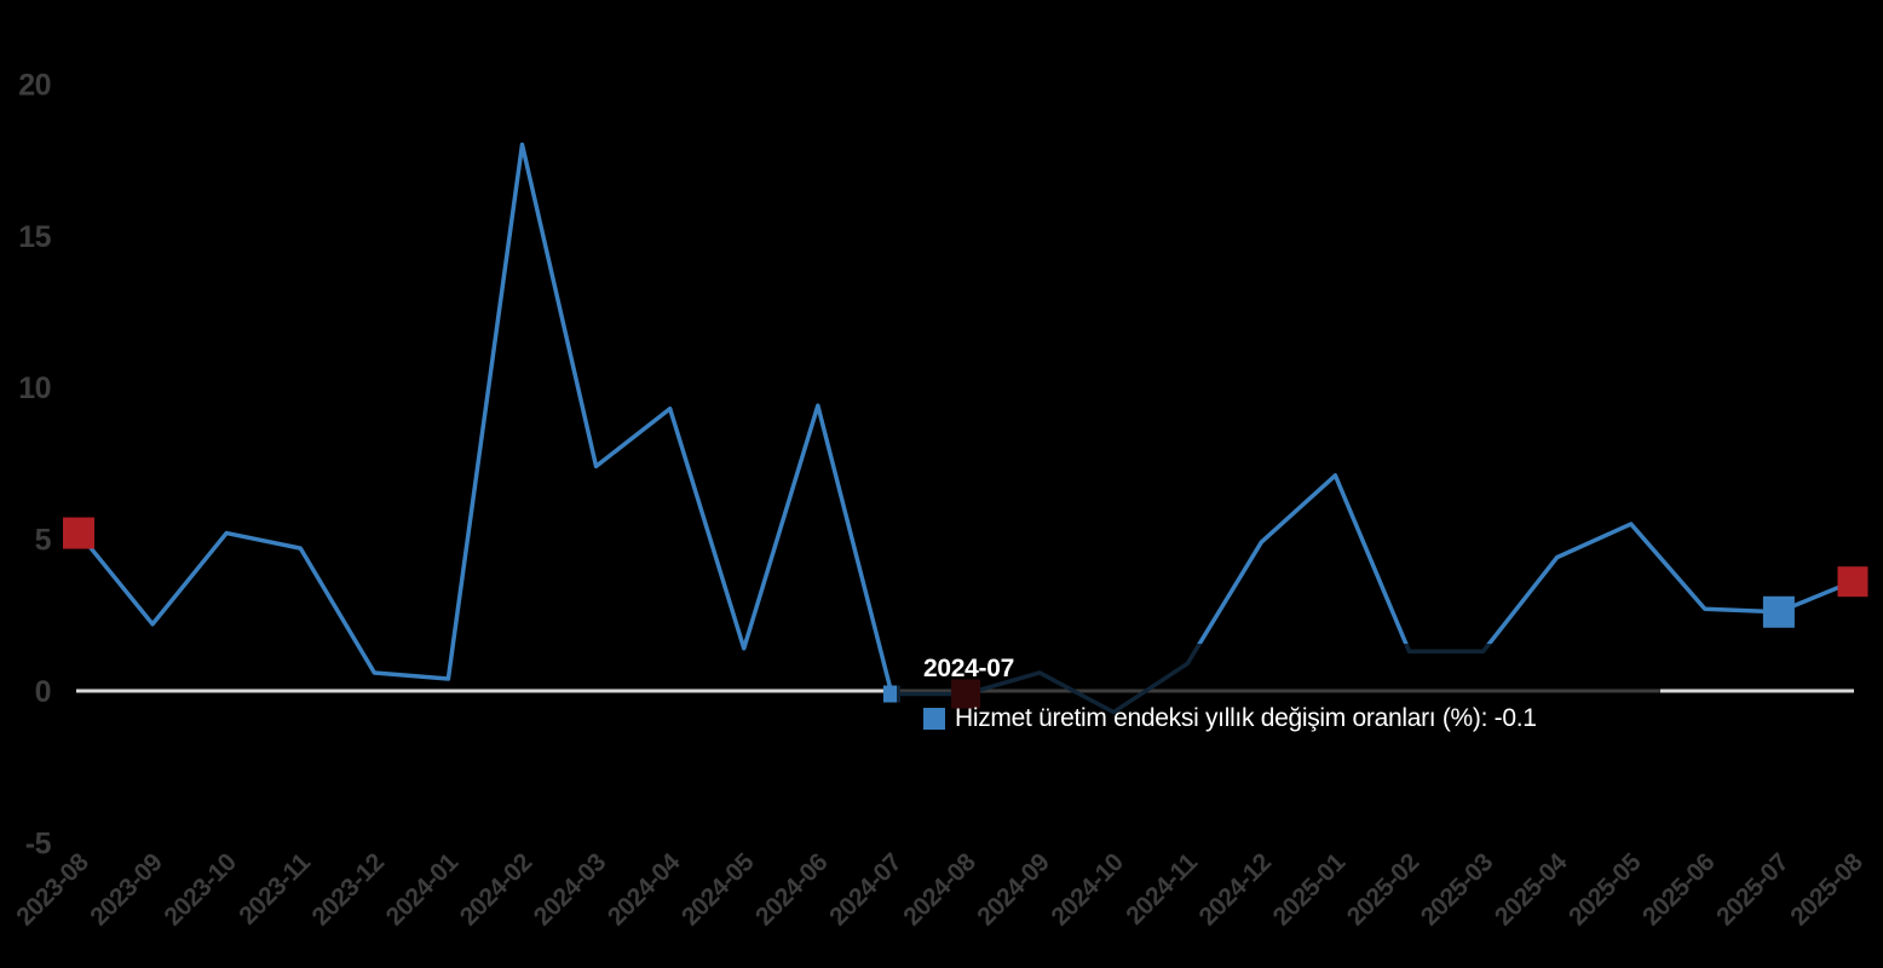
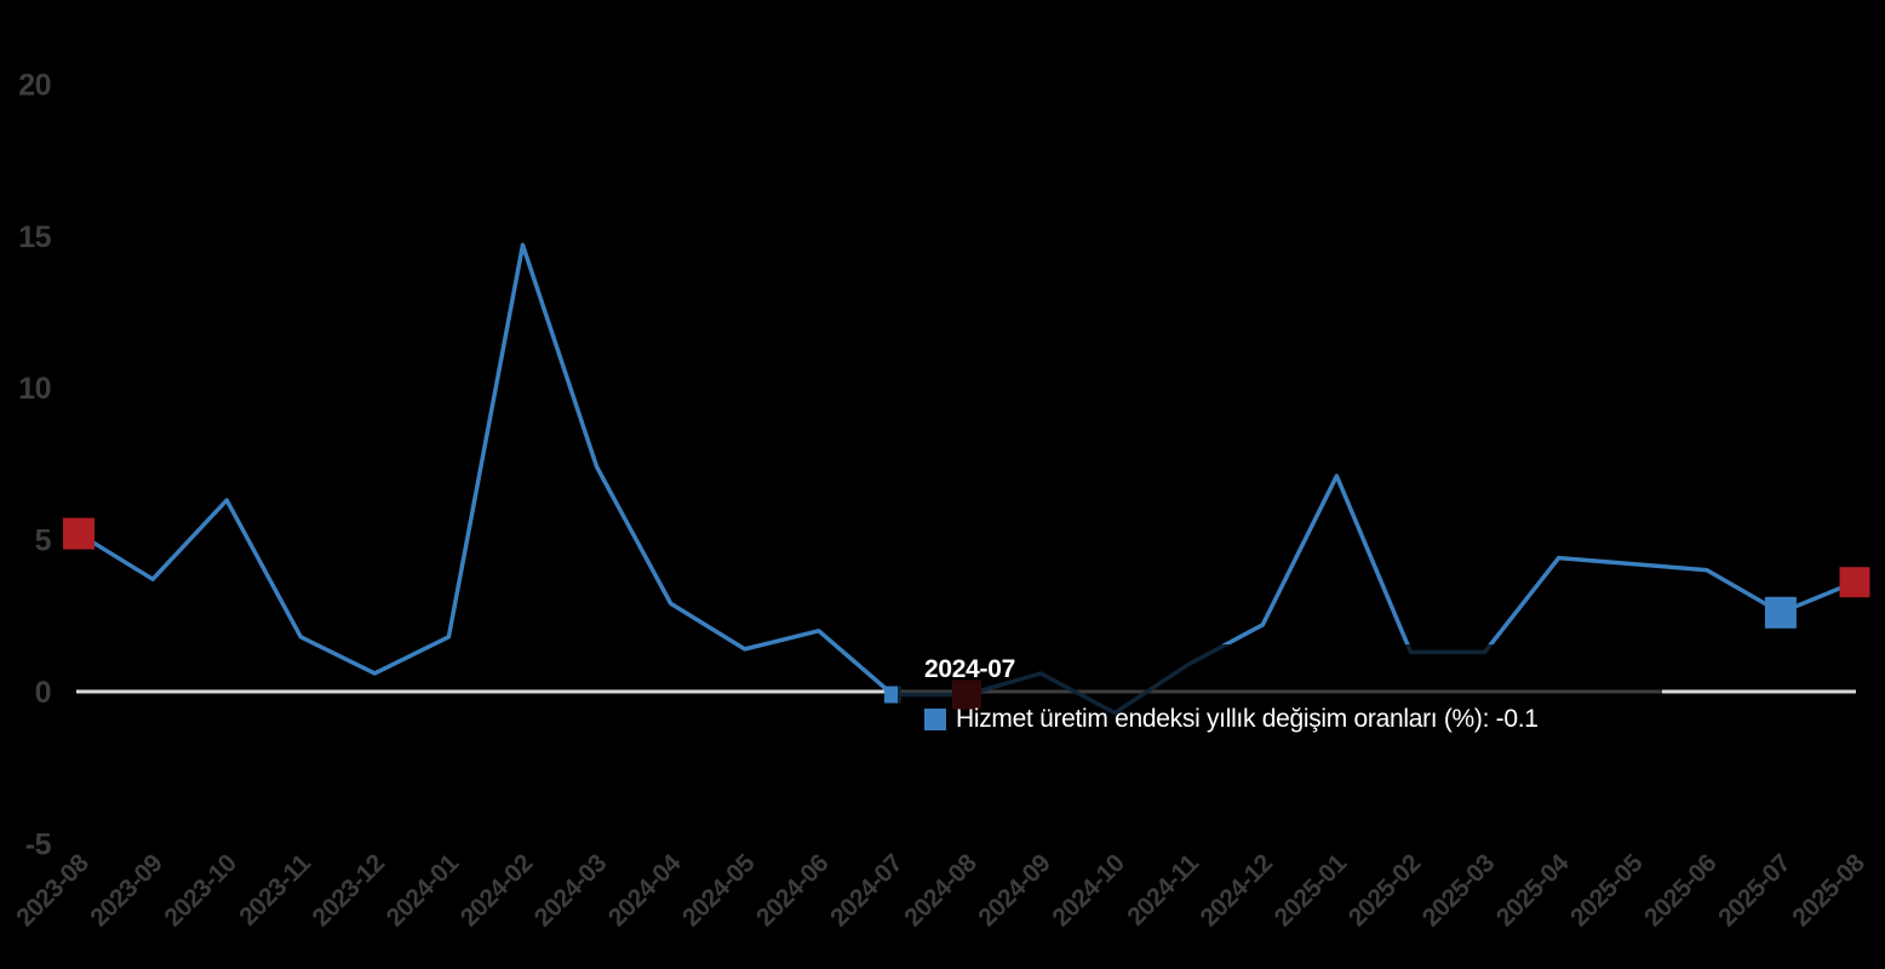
2023-09: 2.2 -> 3.7
2023-10: 5.2 -> 6.3
2023-11: 4.7 -> 1.8
2024-01: 0.4 -> 1.8
2024-02: 18.0 -> 14.7
2024-04: 9.3 -> 2.9
2024-06: 9.4 -> 2.0
2024-12: 4.9 -> 2.2
2025-05: 5.5 -> 4.2
2025-06: 2.7 -> 4.0
